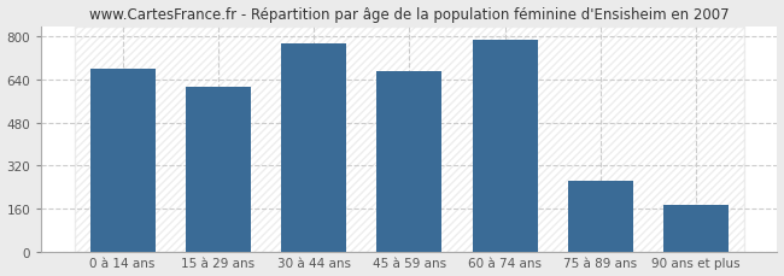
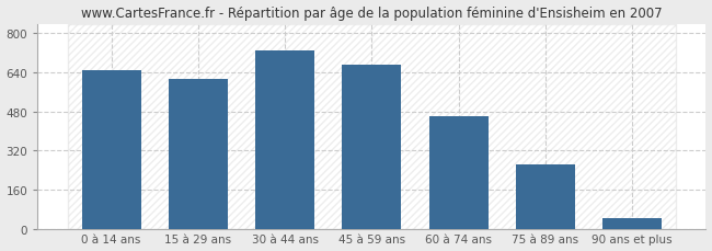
0 à 14 ans: 680 -> 648
30 à 44 ans: 775 -> 730
60 à 74 ans: 790 -> 460
90 ans et plus: 175 -> 42
